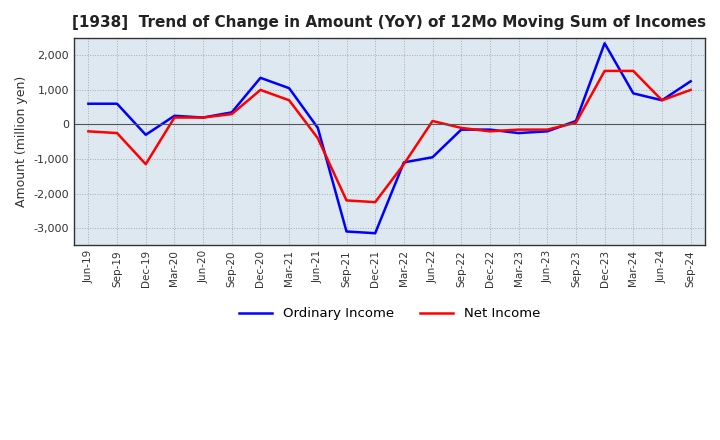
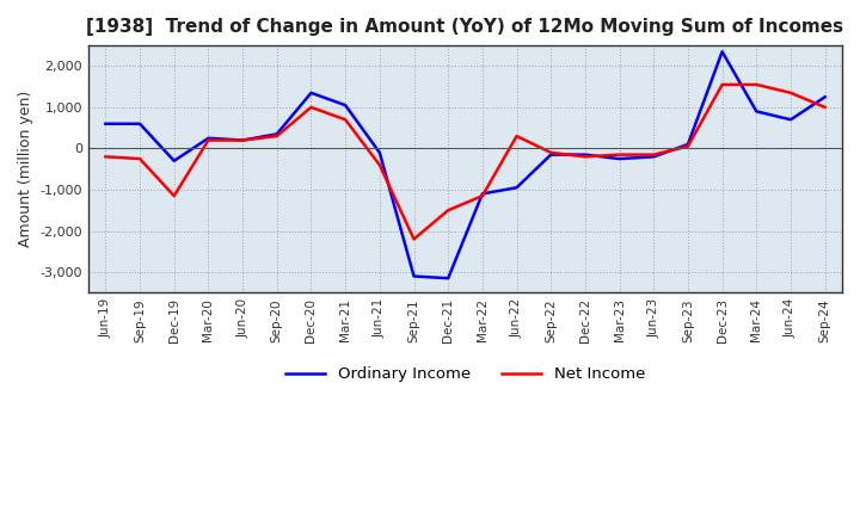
Net Income/Dec-21: -2,250 -> -1,500
Net Income/Jun-22: 100 -> 300
Net Income/Jun-24: 700 -> 1,350
